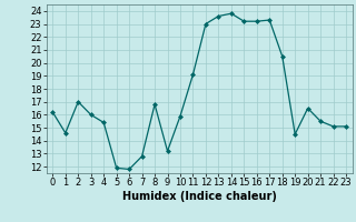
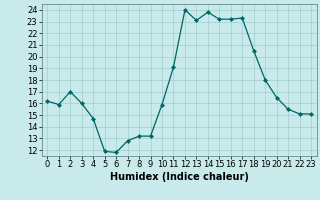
1: 14.6 -> 15.9
4: 15.4 -> 14.7
8: 16.8 -> 13.2
12: 23.0 -> 24.0
13: 23.6 -> 23.1
19: 14.5 -> 18.0
